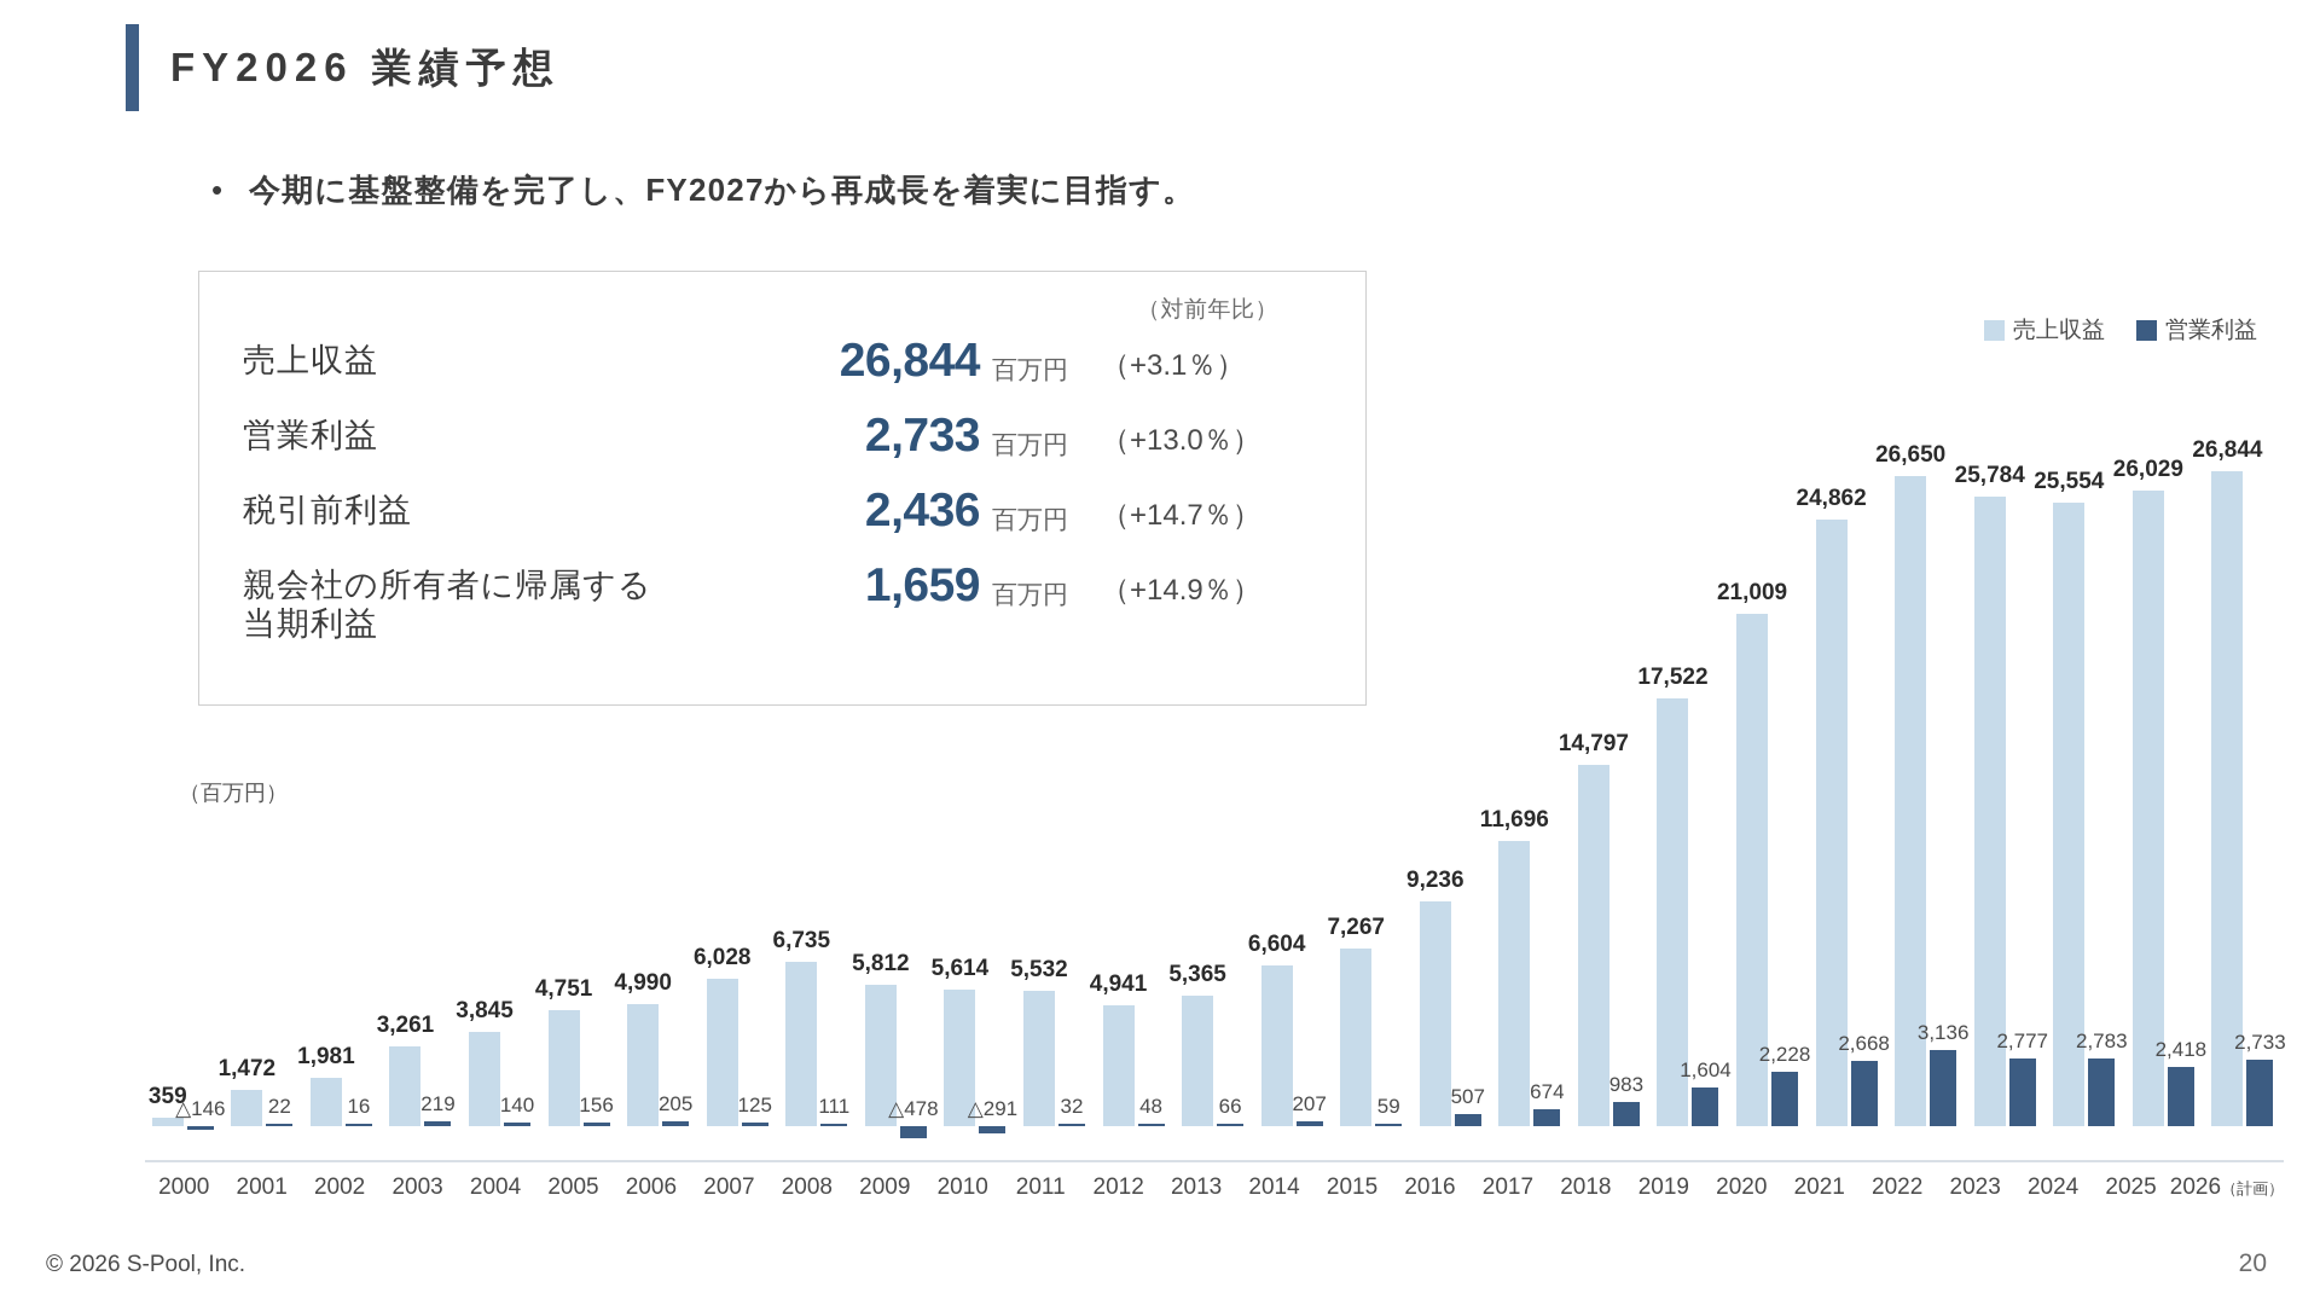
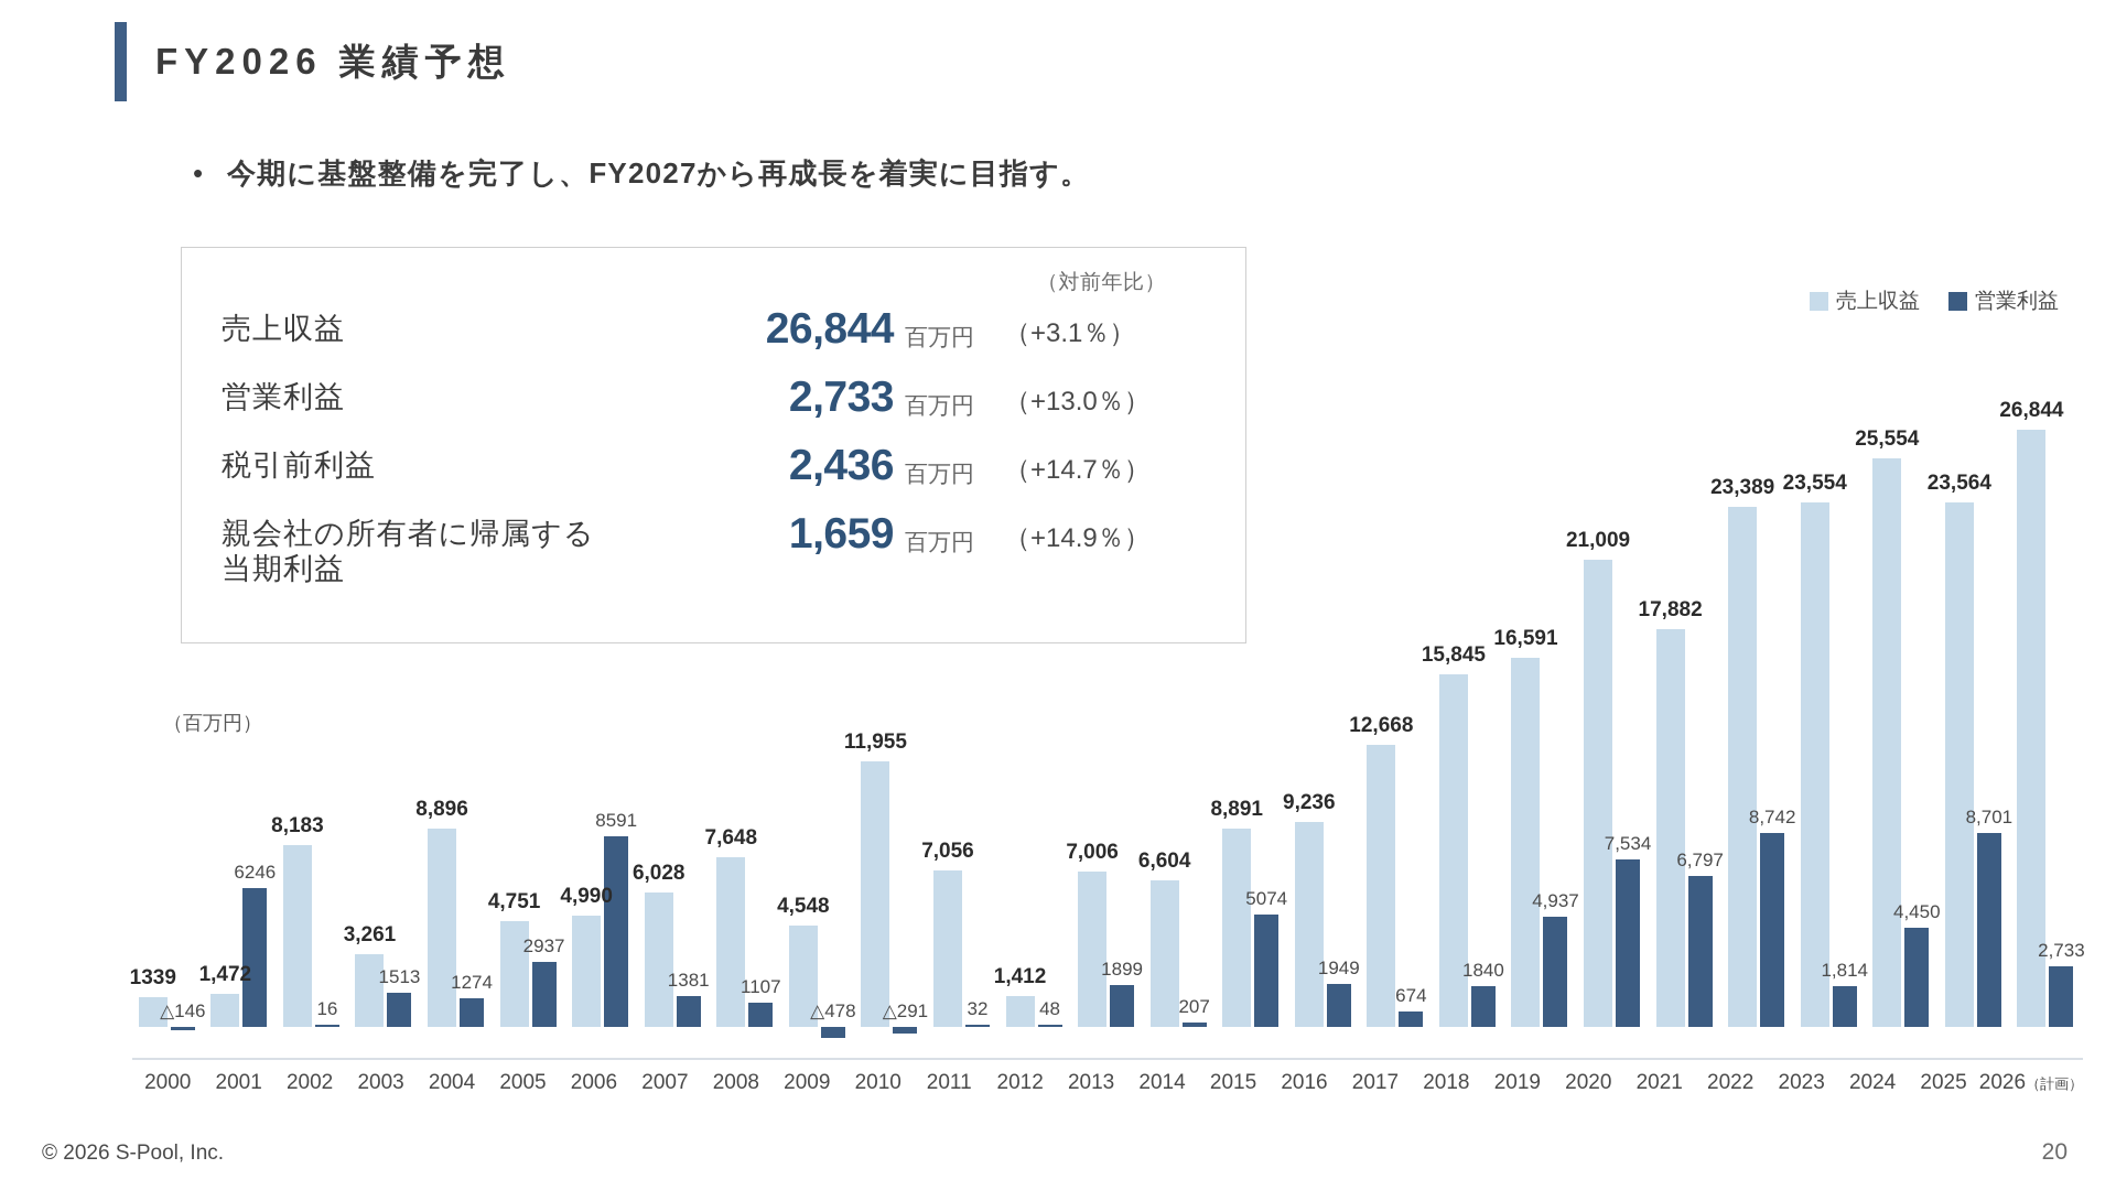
売上収益/2000: 359 -> 1339
営業利益/2001: 22 -> 6246
売上収益/2002: 1,981 -> 8,183
営業利益/2003: 219 -> 1513
売上収益/2004: 3,845 -> 8,896
営業利益/2004: 140 -> 1274
営業利益/2005: 156 -> 2937
営業利益/2006: 205 -> 8591
営業利益/2007: 125 -> 1381
売上収益/2008: 6,735 -> 7,648
営業利益/2008: 111 -> 1107
売上収益/2009: 5,812 -> 4,548
売上収益/2010: 5,614 -> 11,955
売上収益/2011: 5,532 -> 7,056
売上収益/2012: 4,941 -> 1,412
売上収益/2013: 5,365 -> 7,006
営業利益/2013: 66 -> 1899
売上収益/2015: 7,267 -> 8,891
営業利益/2015: 59 -> 5074
営業利益/2016: 507 -> 1949
売上収益/2017: 11,696 -> 12,668
売上収益/2018: 14,797 -> 15,845
営業利益/2018: 983 -> 1840
売上収益/2019: 17,522 -> 16,591
営業利益/2019: 1,604 -> 4,937
営業利益/2020: 2,228 -> 7,534
売上収益/2021: 24,862 -> 17,882
営業利益/2021: 2,668 -> 6,797
売上収益/2022: 26,650 -> 23,389
営業利益/2022: 3,136 -> 8,742
売上収益/2023: 25,784 -> 23,554
営業利益/2023: 2,777 -> 1,814
営業利益/2024: 2,783 -> 4,450
売上収益/2025: 26,029 -> 23,564
営業利益/2025: 2,418 -> 8,701
